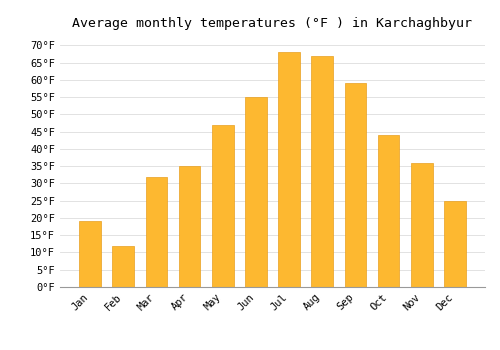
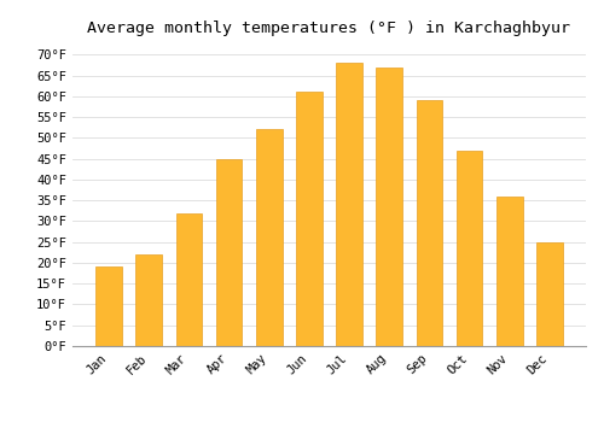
Feb: 12°F -> 22°F
Apr: 35°F -> 45°F
May: 47°F -> 52°F
Jun: 55°F -> 61°F
Oct: 44°F -> 47°F
